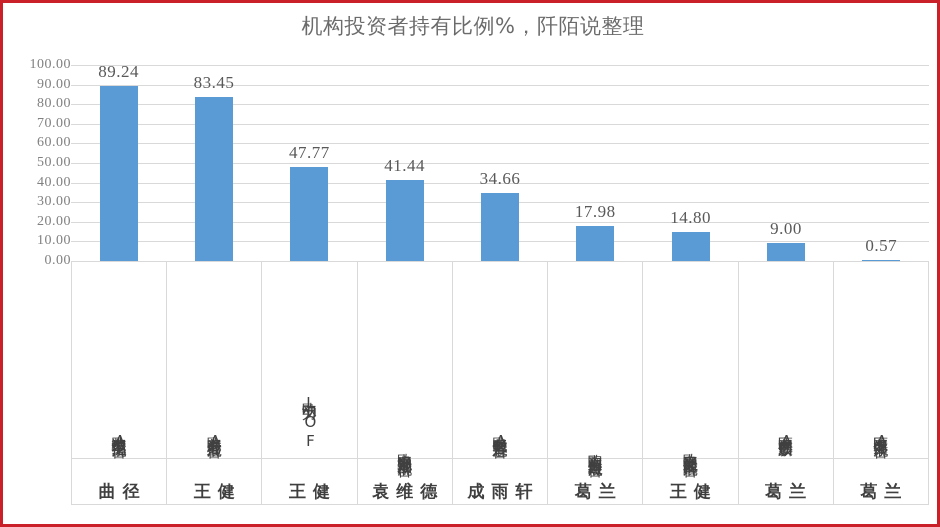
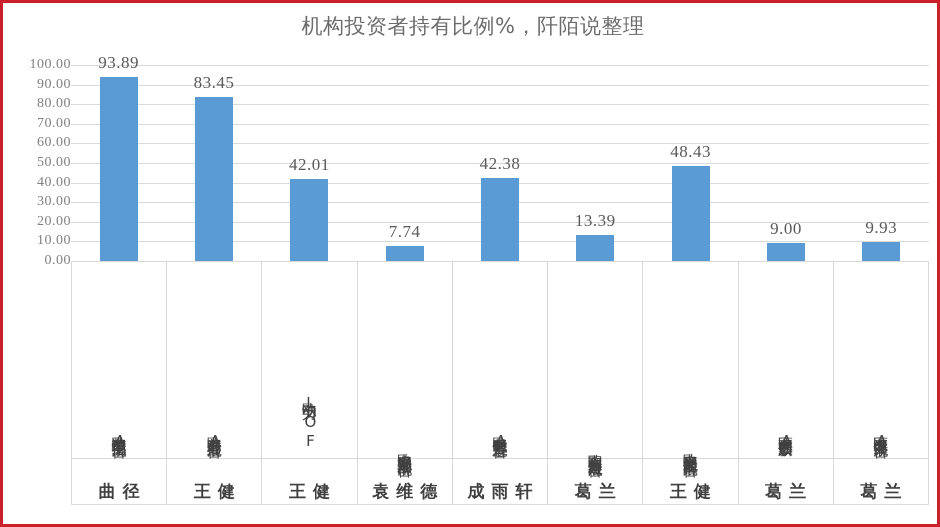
中欧数据挖掘混合A: 89.24 -> 93.89
中欧动力LOF: 47.77 -> 42.01
中欧睿泓定期开放混合: 41.44 -> 7.74
中欧时代智慧混合A: 34.66 -> 42.38
中欧明睿新起点混合: 17.98 -> 13.39
中欧嘉泽灵活配置混合: 14.80 -> 48.43
中欧医疗健康混合A: 0.57 -> 9.93
